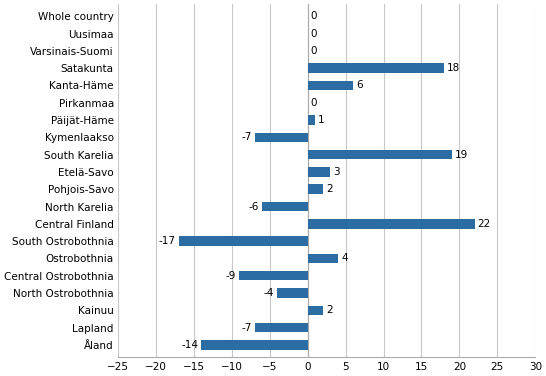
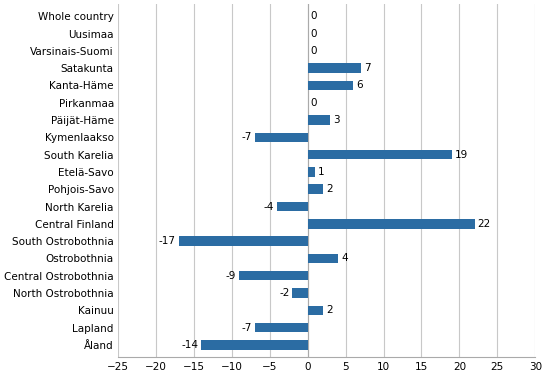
Satakunta: 18 -> 7
Päijät-Häme: 1 -> 3
Etelä-Savo: 3 -> 1
North Karelia: -6 -> -4
North Ostrobothnia: -4 -> -2
